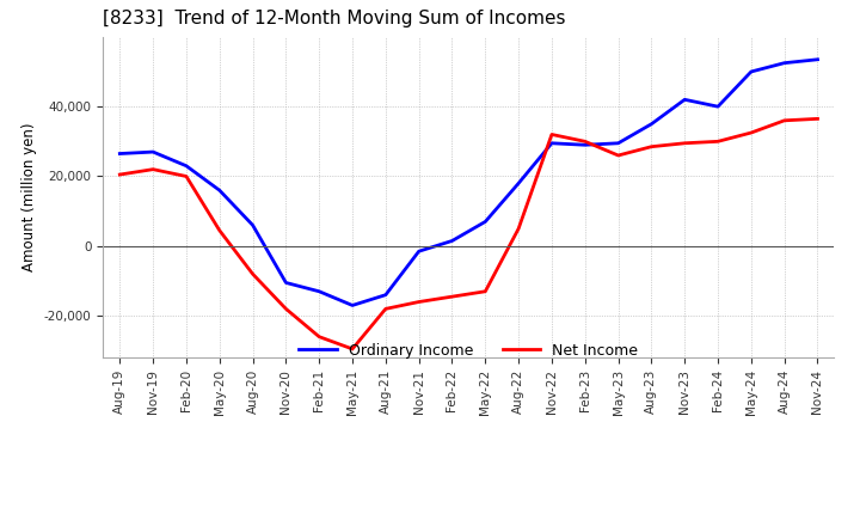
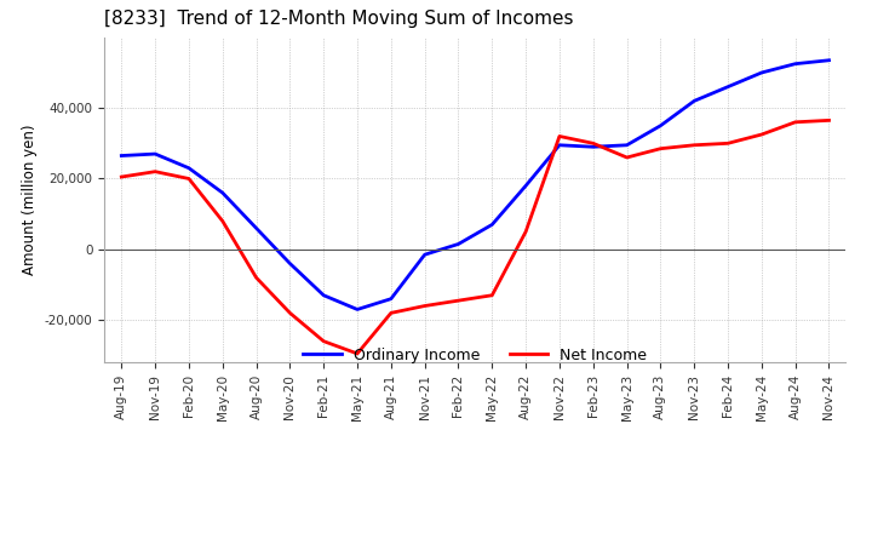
Net Income/May-20: 4,500 -> 8,000
Ordinary Income/Nov-20: -10,500 -> -4,000
Ordinary Income/Feb-24: 40,000 -> 46,000
